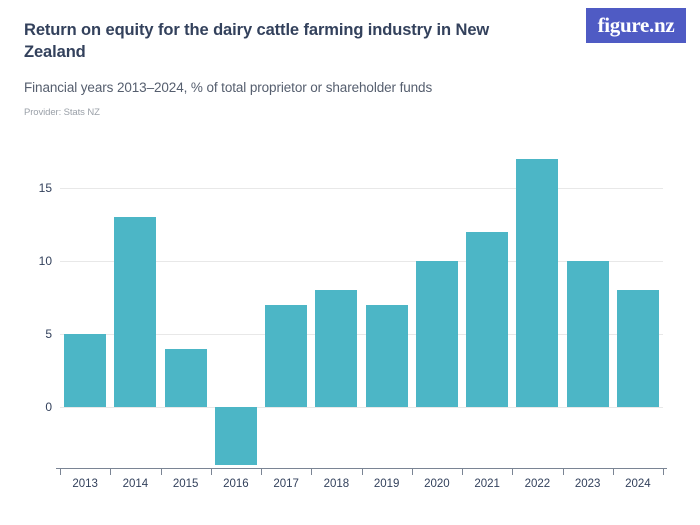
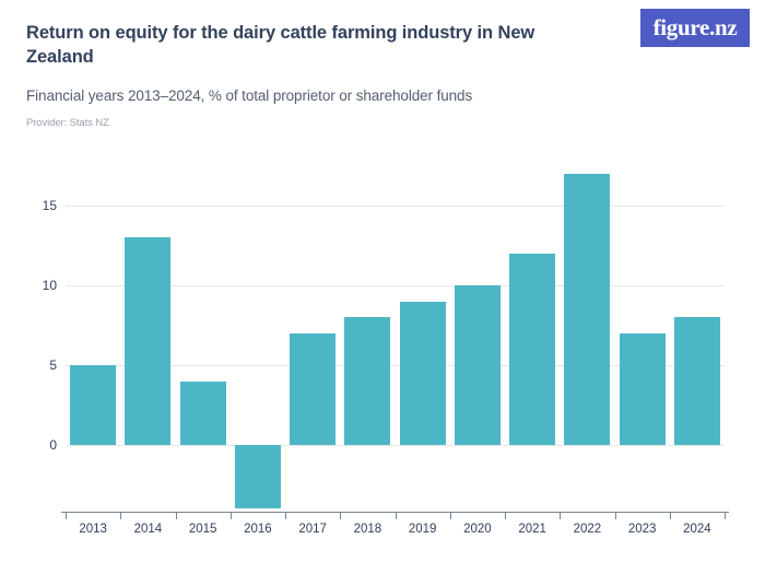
2019: 7 -> 9
2023: 10 -> 7
